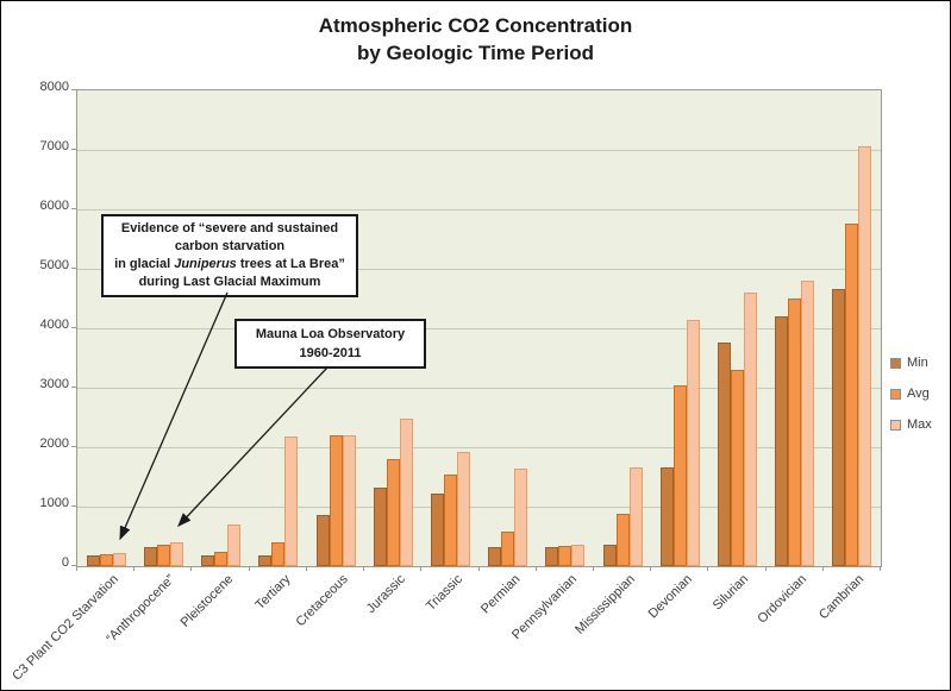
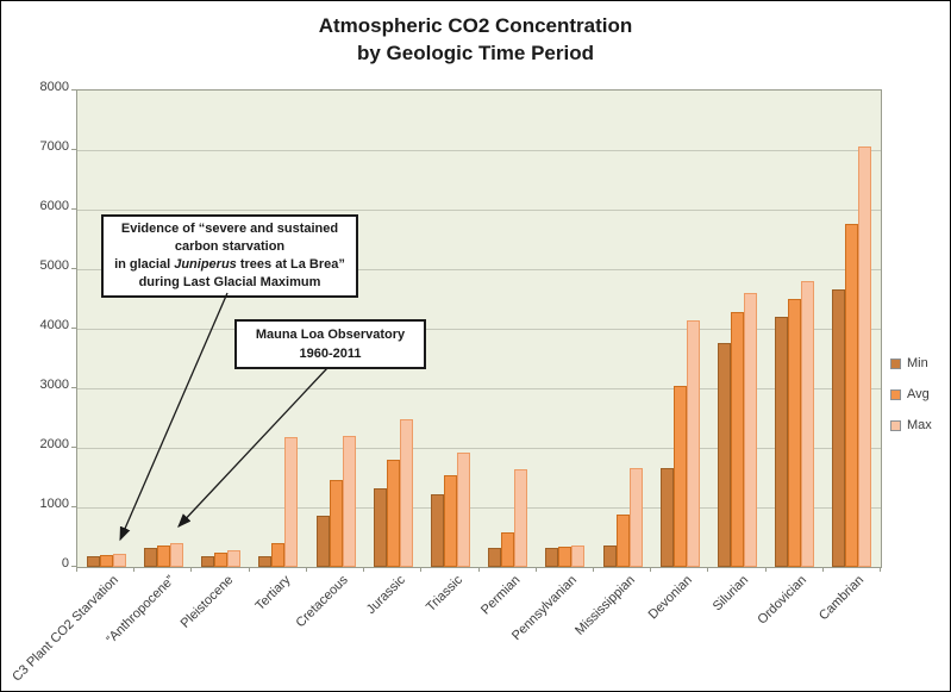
Max/Pleistocene: 700 -> 300
Avg/Cretaceous: 2200 -> 1400
Avg/Silurian: 3300 -> 4300
